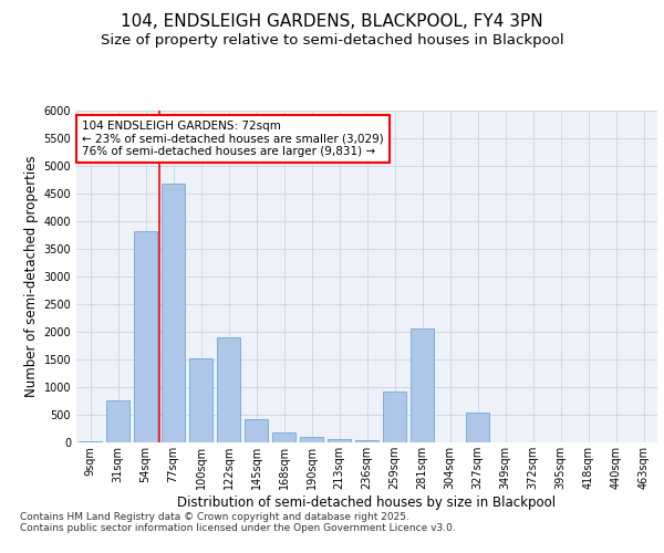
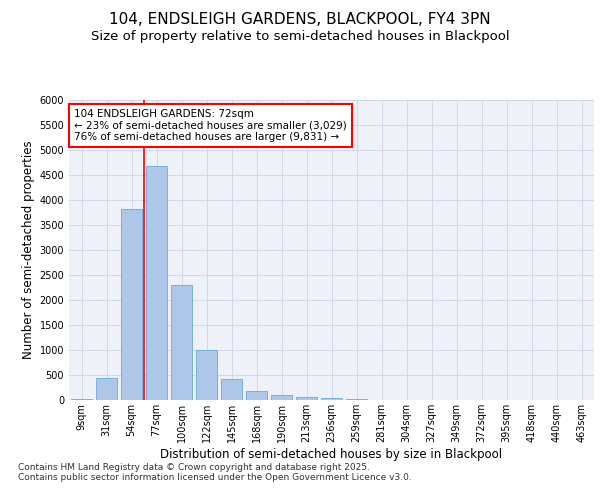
31sqm: 760 -> 450
100sqm: 1520 -> 2300
122sqm: 1900 -> 1000
259sqm: 920 -> 30
281sqm: 2060 -> 0
327sqm: 540 -> 0
